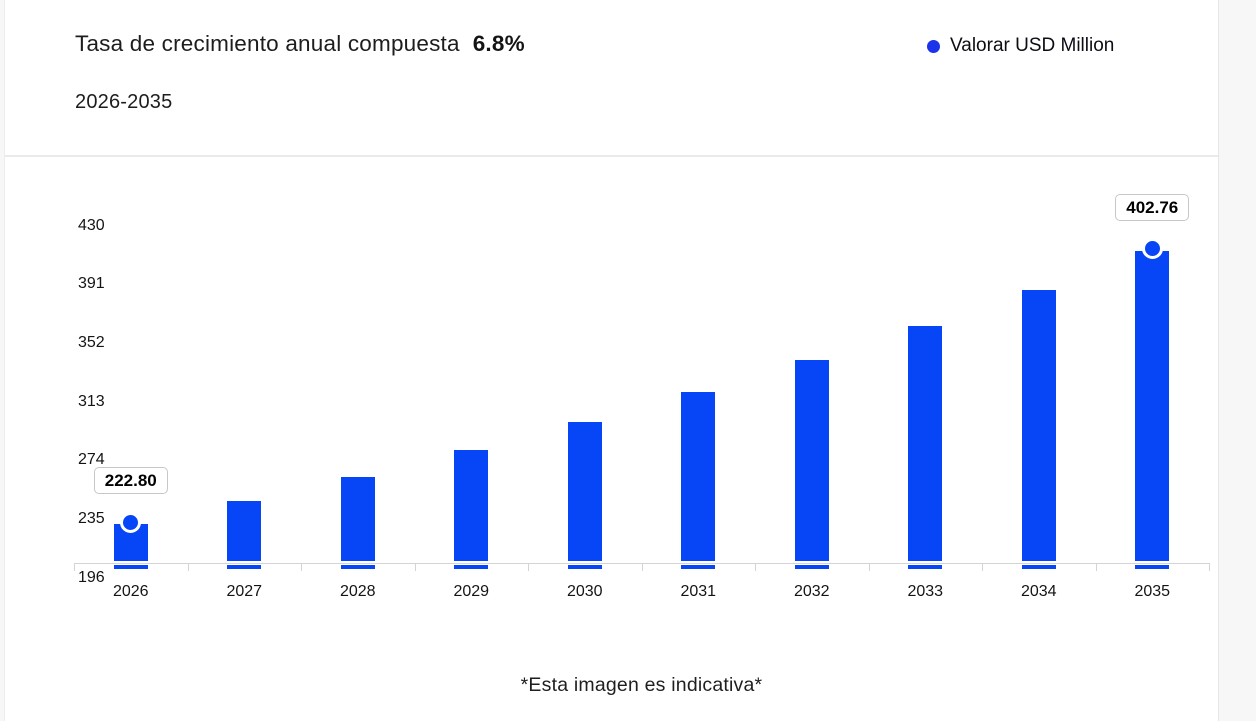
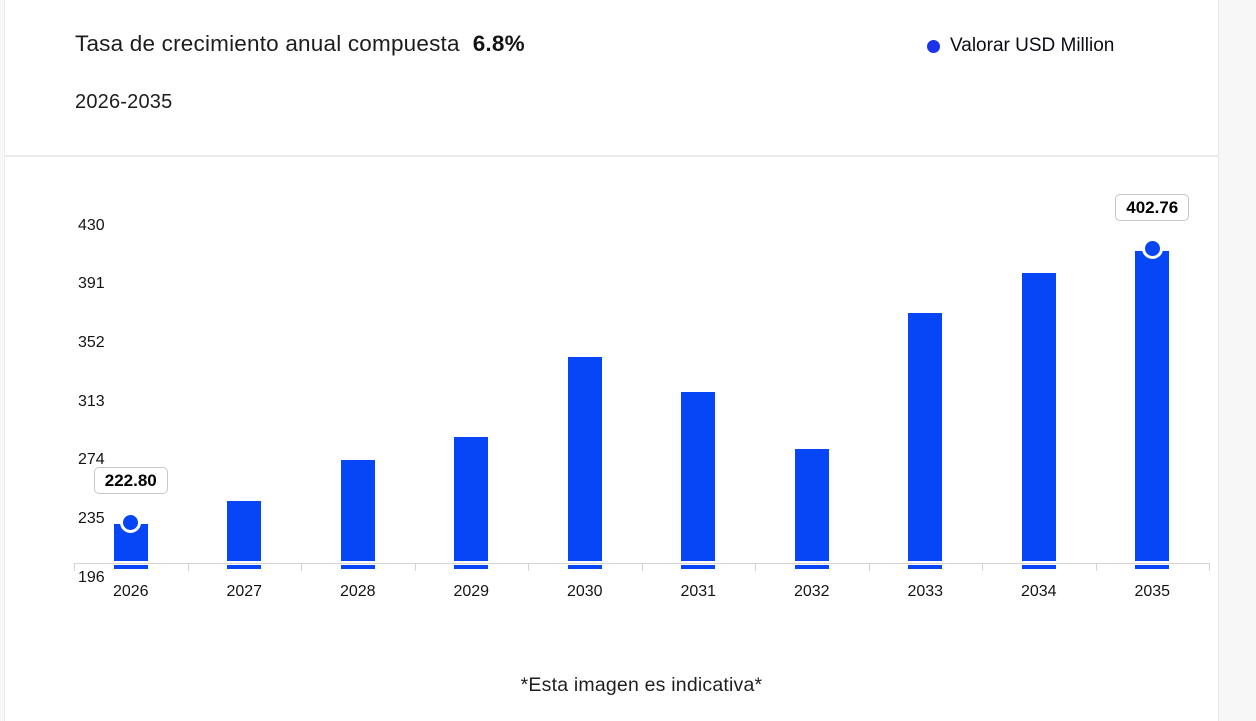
2028: 254 -> 265
2029: 271 -> 280
2030: 290 -> 333
2032: 331 -> 272
2033: 353 -> 362
2034: 377 -> 388
